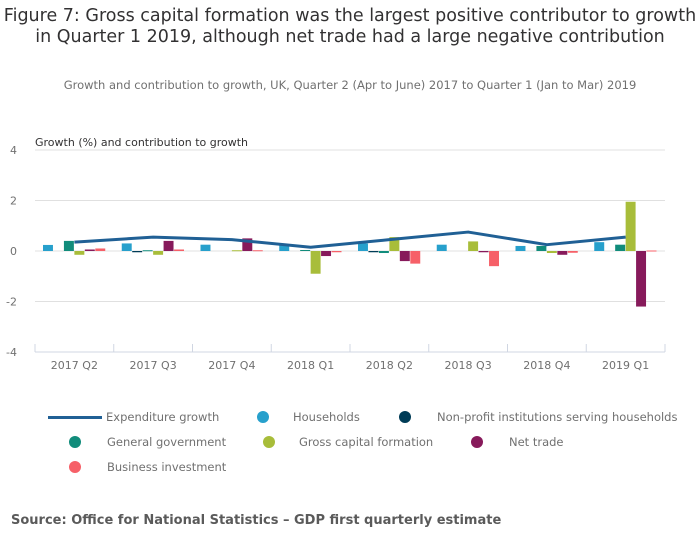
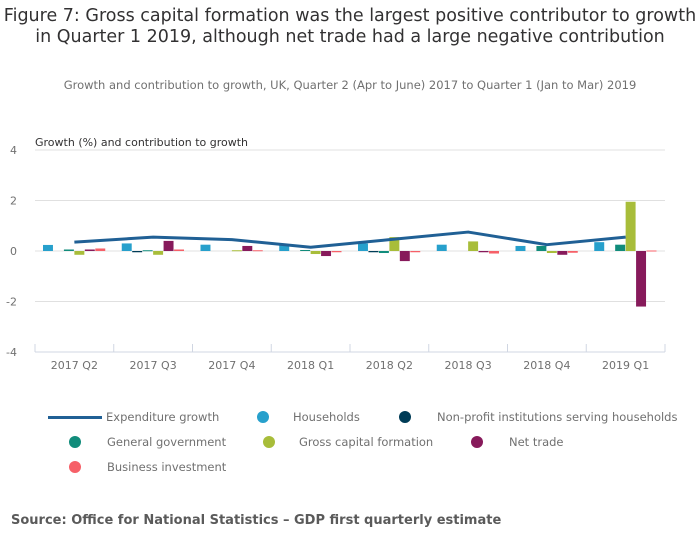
General government/2017 Q2: 0.4 -> 0.1
Net trade/2017 Q4: 0.5 -> 0.2
Gross capital formation/2018 Q1: -0.9 -> -0.1
Business investment/2018 Q2: -0.5 -> -0.1
Business investment/2018 Q3: -0.6 -> -0.1
